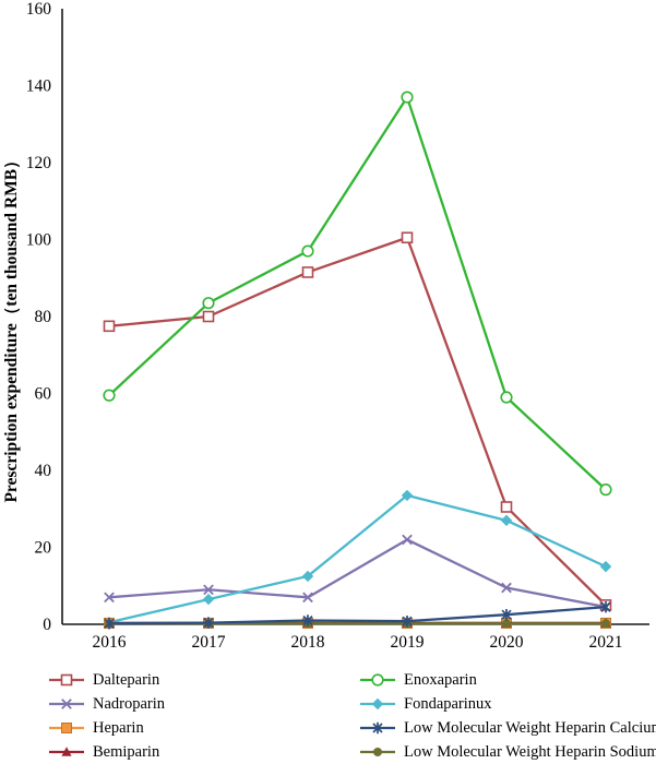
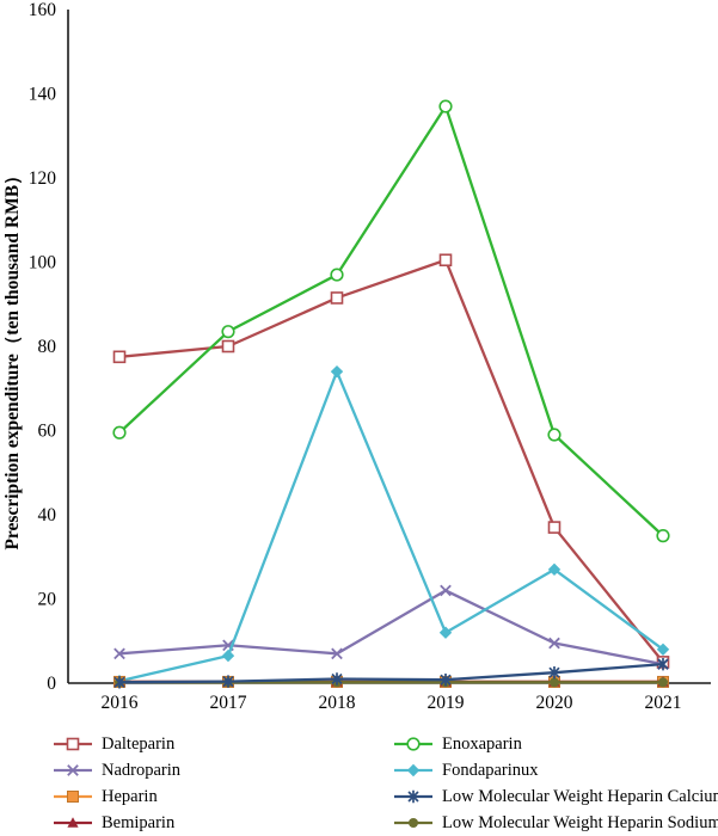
Fondaparinux/2018: 12 -> 74
Fondaparinux/2019: 34 -> 12
Dalteparin/2020: 30 -> 37
Fondaparinux/2021: 15 -> 8
